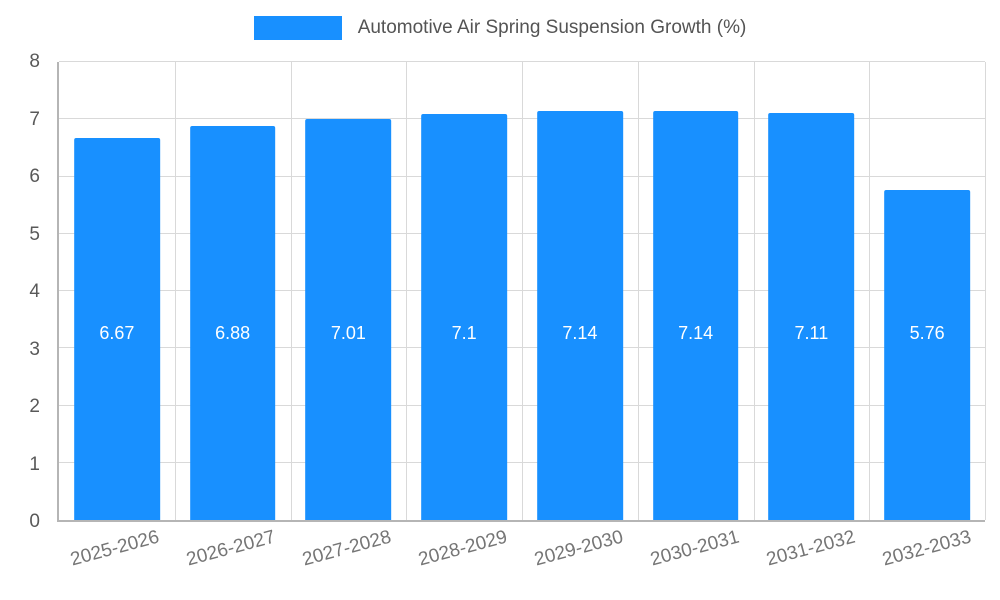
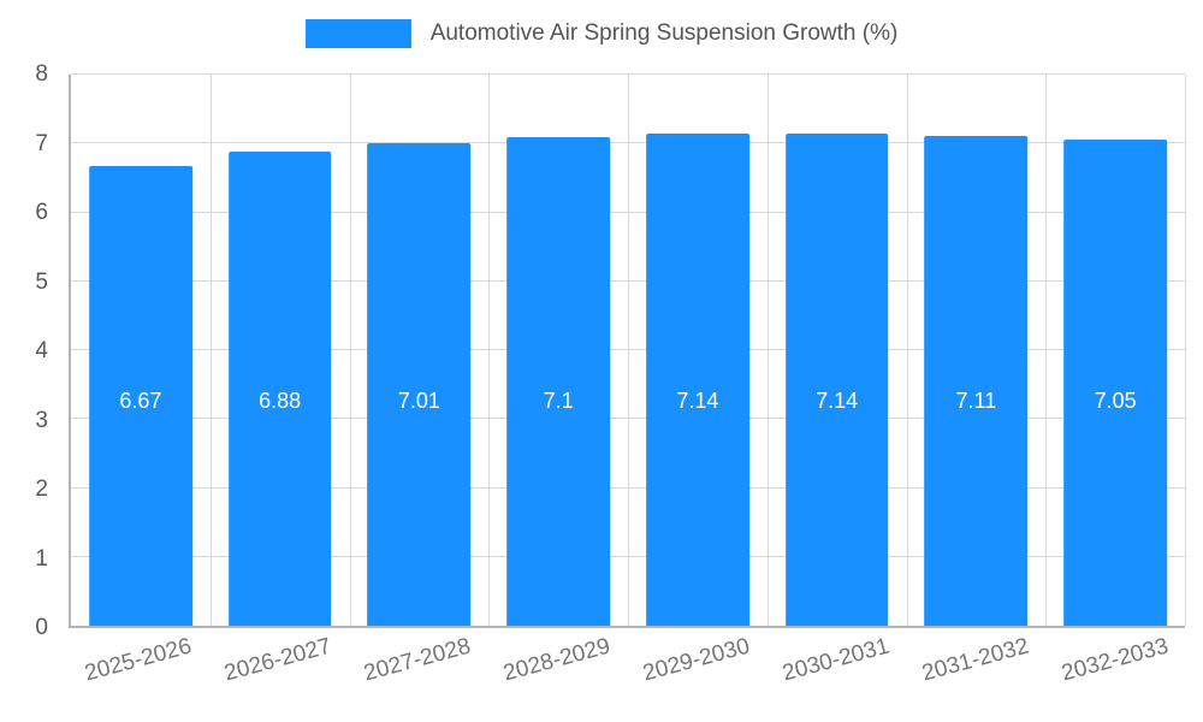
2032-2033: 5.76 -> 7.05
